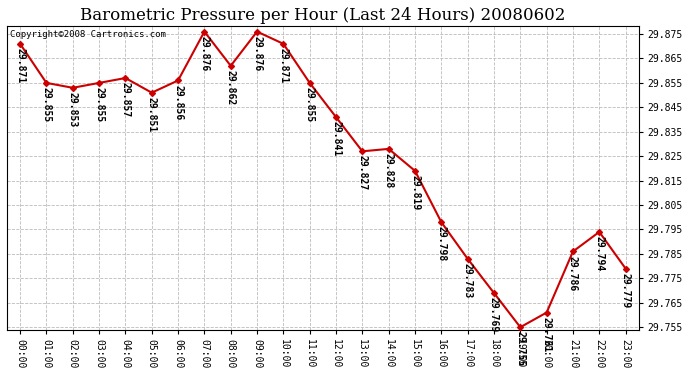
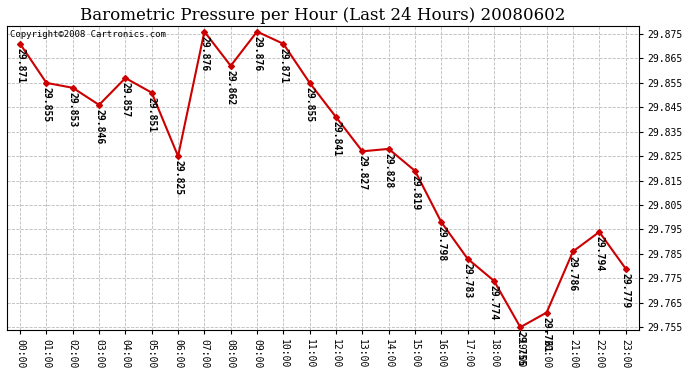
03:00: 29.855 -> 29.846
06:00: 29.856 -> 29.825
18:00: 29.769 -> 29.774
